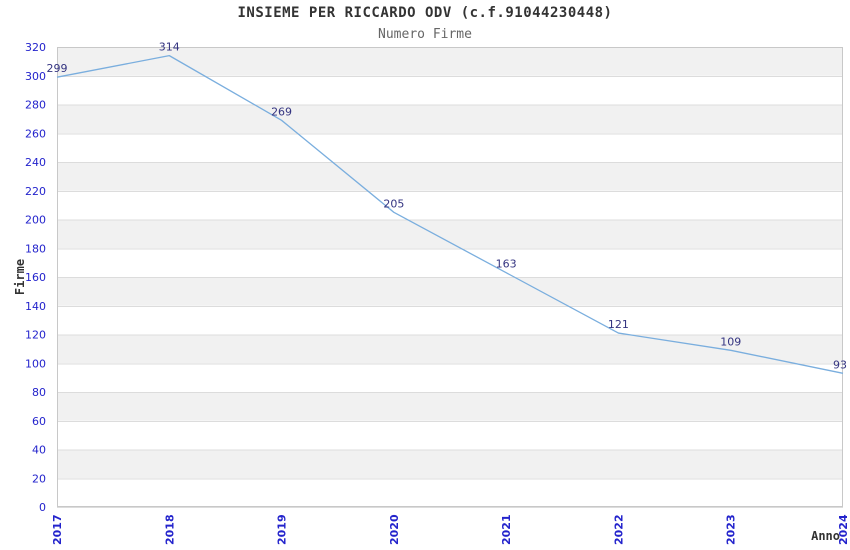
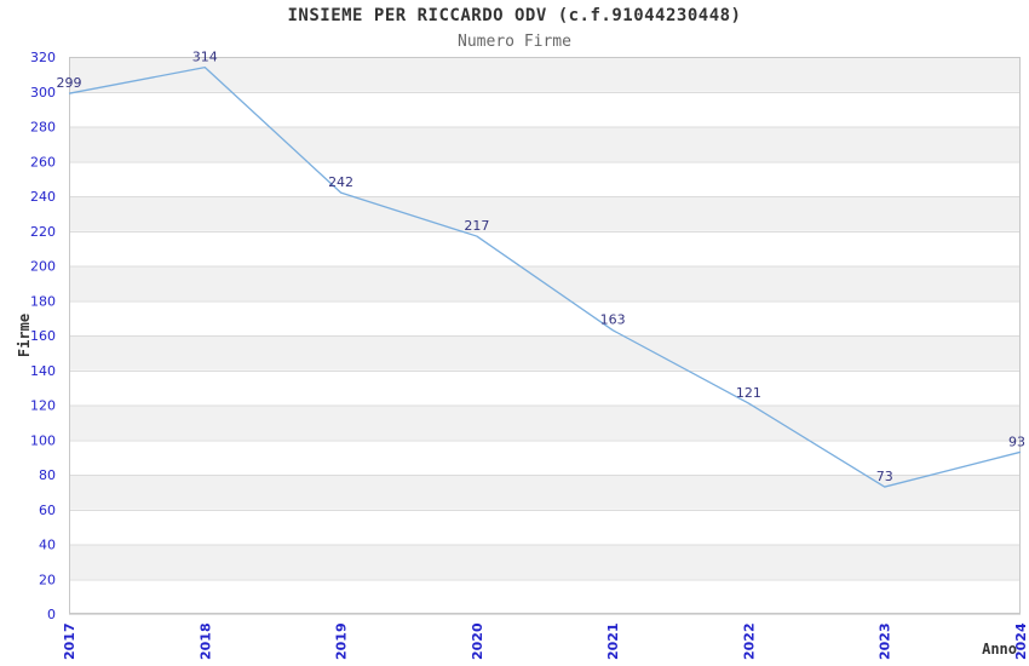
2019: 269 -> 242
2020: 205 -> 217
2023: 109 -> 73
